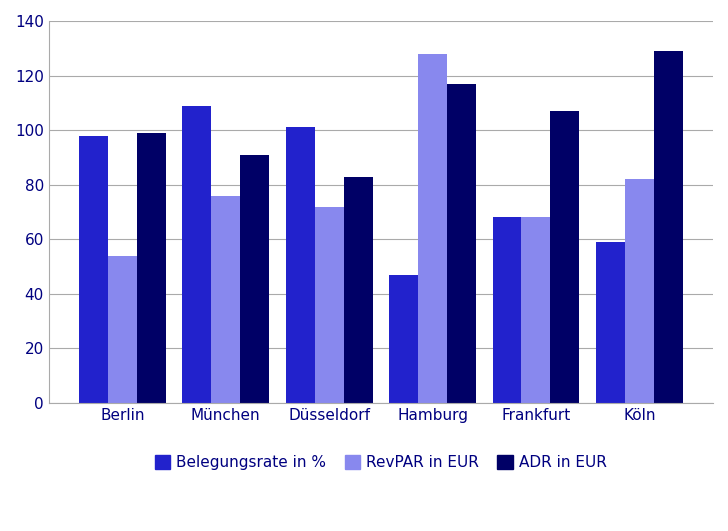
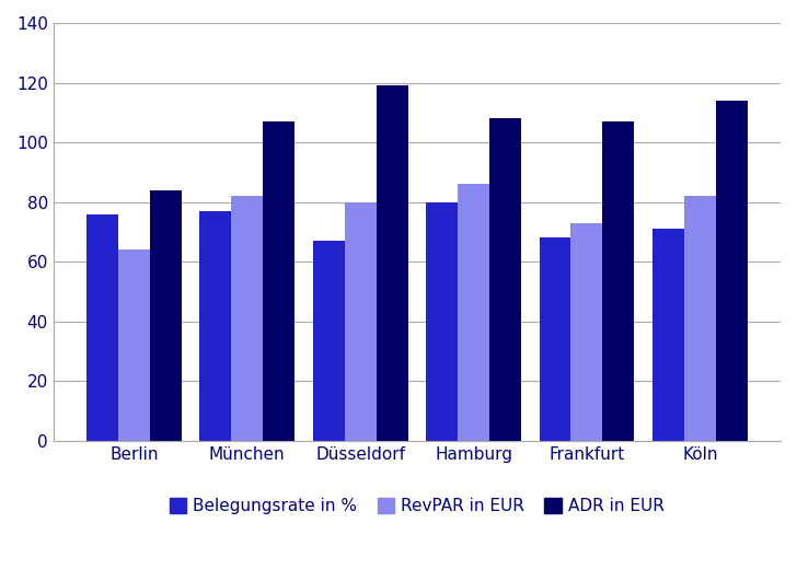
Belegungsrate in %/Berlin: 98 -> 76
RevPAR in EUR/Berlin: 54 -> 64
ADR in EUR/Berlin: 99 -> 84
Belegungsrate in %/München: 109 -> 77
RevPAR in EUR/München: 76 -> 82
ADR in EUR/München: 91 -> 107
Belegungsrate in %/Düsseldorf: 101 -> 67
RevPAR in EUR/Düsseldorf: 72 -> 80
ADR in EUR/Düsseldorf: 83 -> 119
Belegungsrate in %/Hamburg: 47 -> 80
RevPAR in EUR/Hamburg: 128 -> 86
ADR in EUR/Hamburg: 117 -> 108
RevPAR in EUR/Frankfurt: 68 -> 73
Belegungsrate in %/Köln: 59 -> 71
ADR in EUR/Köln: 129 -> 114
